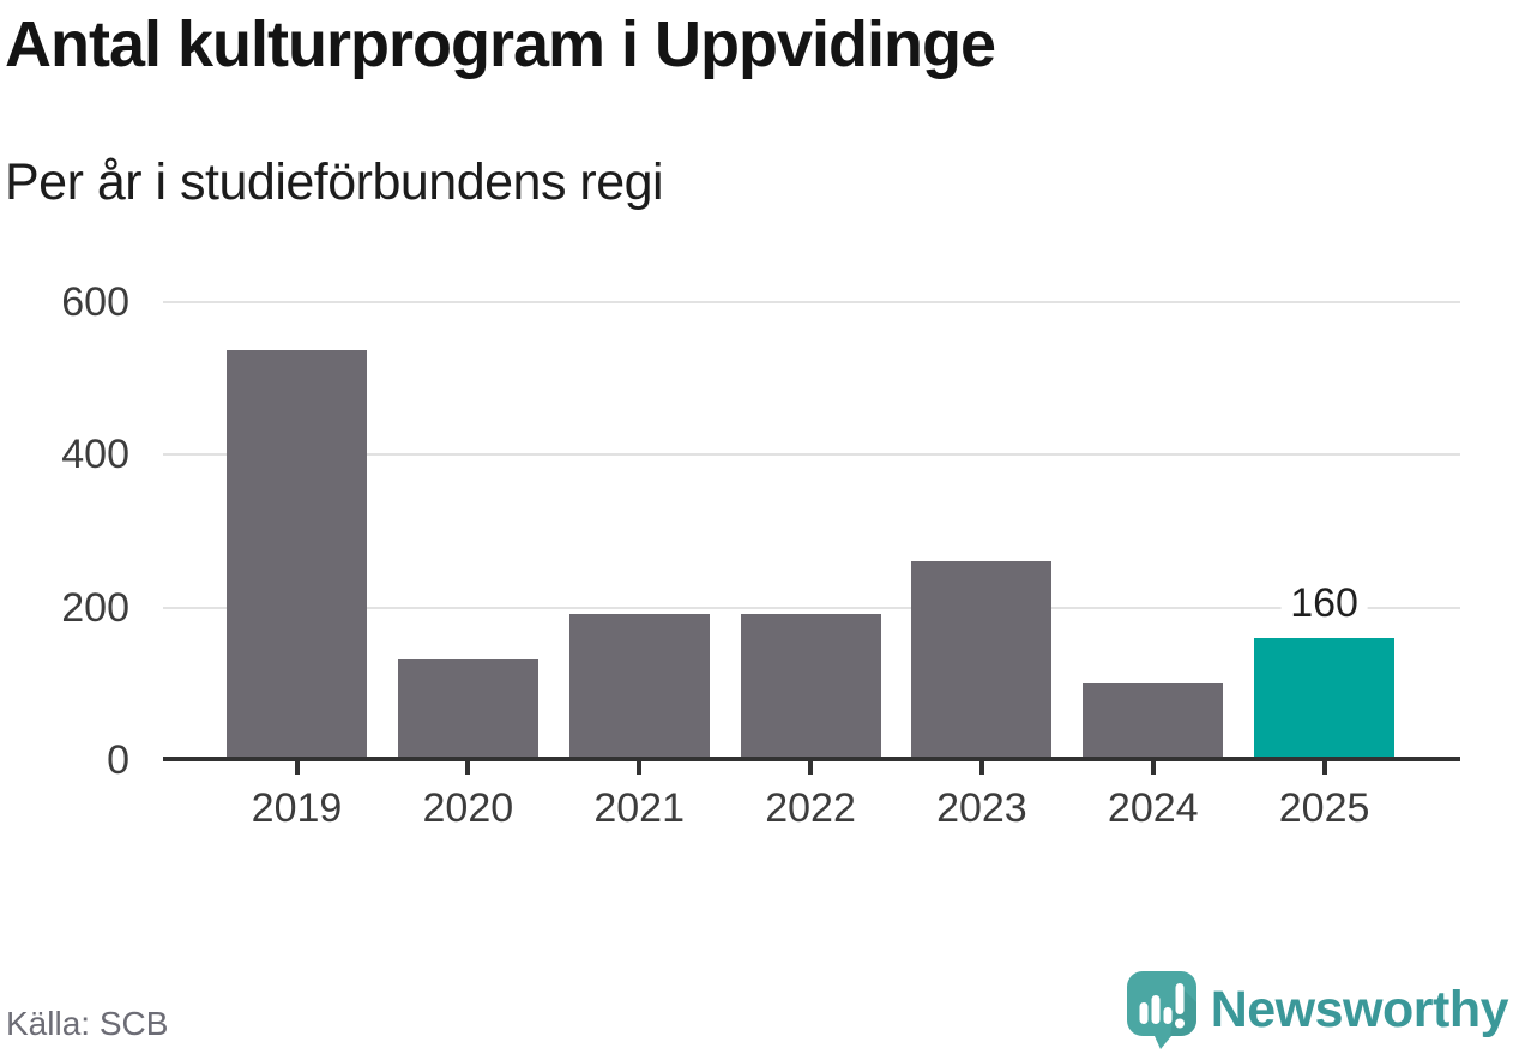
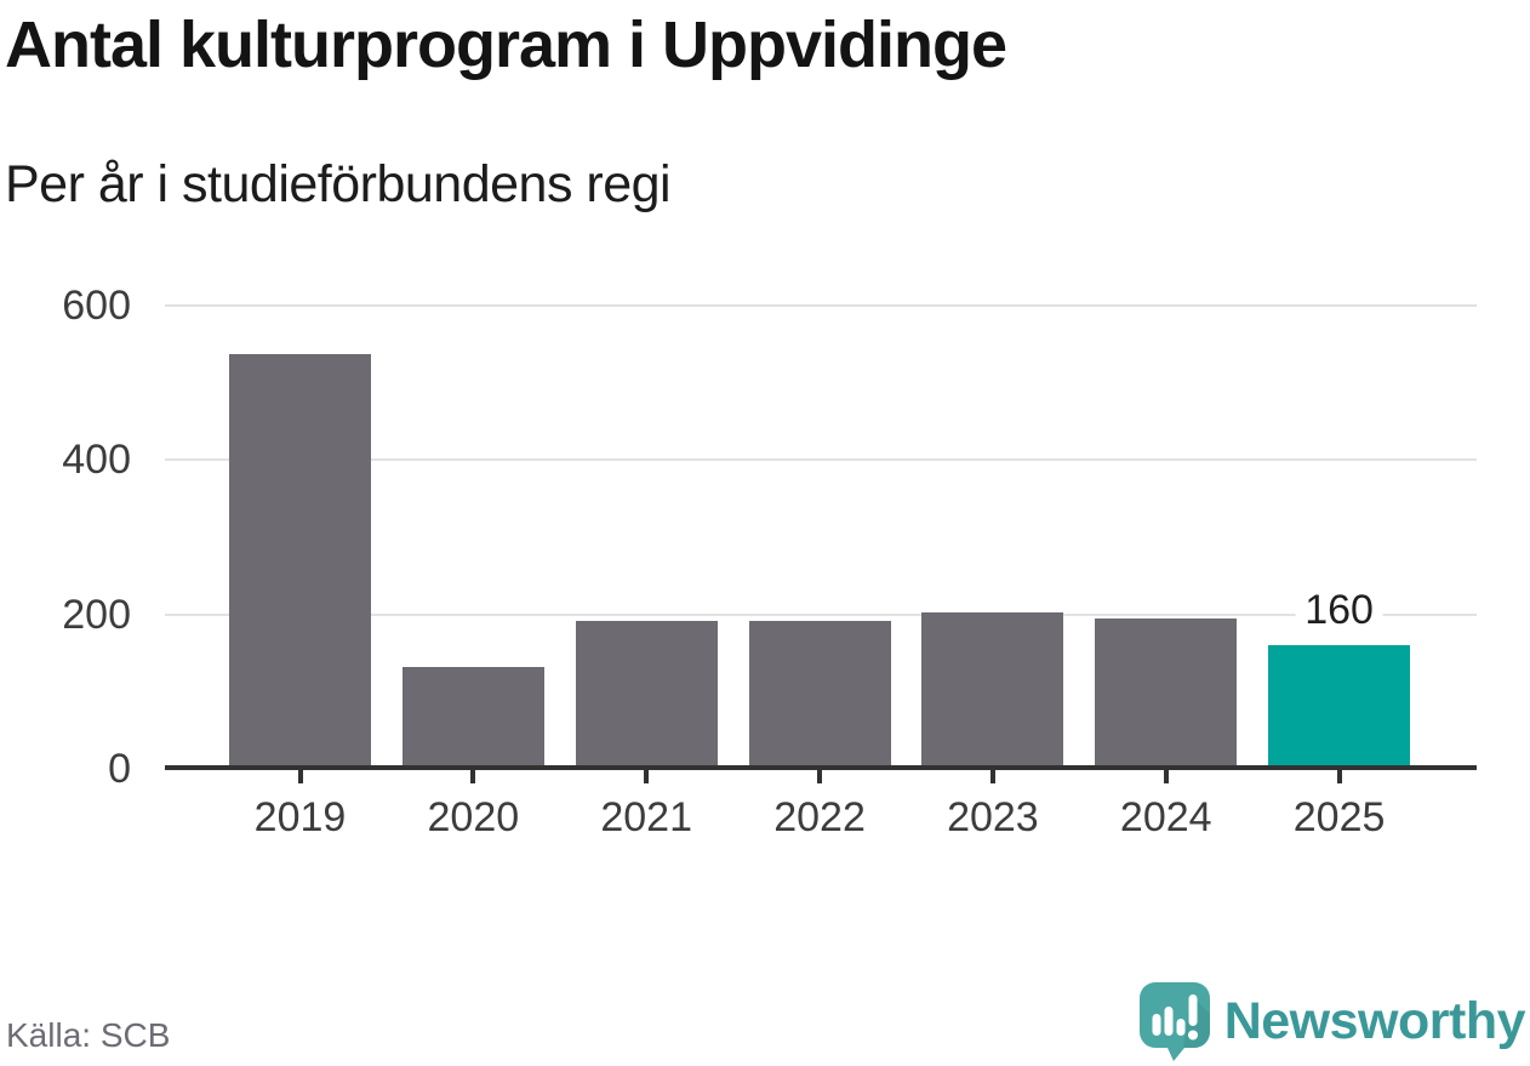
2023: 260 -> 200
2024: 100 -> 190
